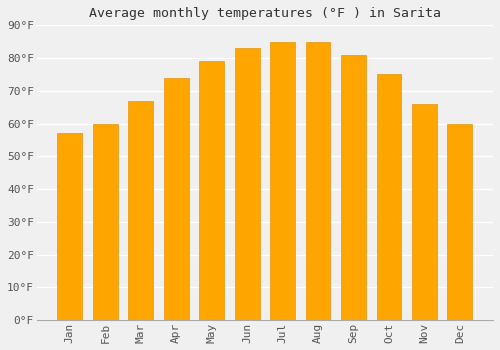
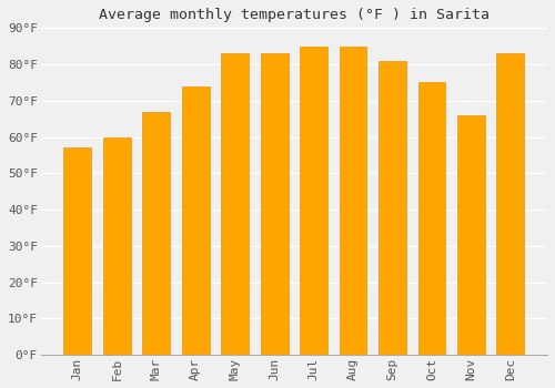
May: 79°F -> 83°F
Dec: 60°F -> 83°F
